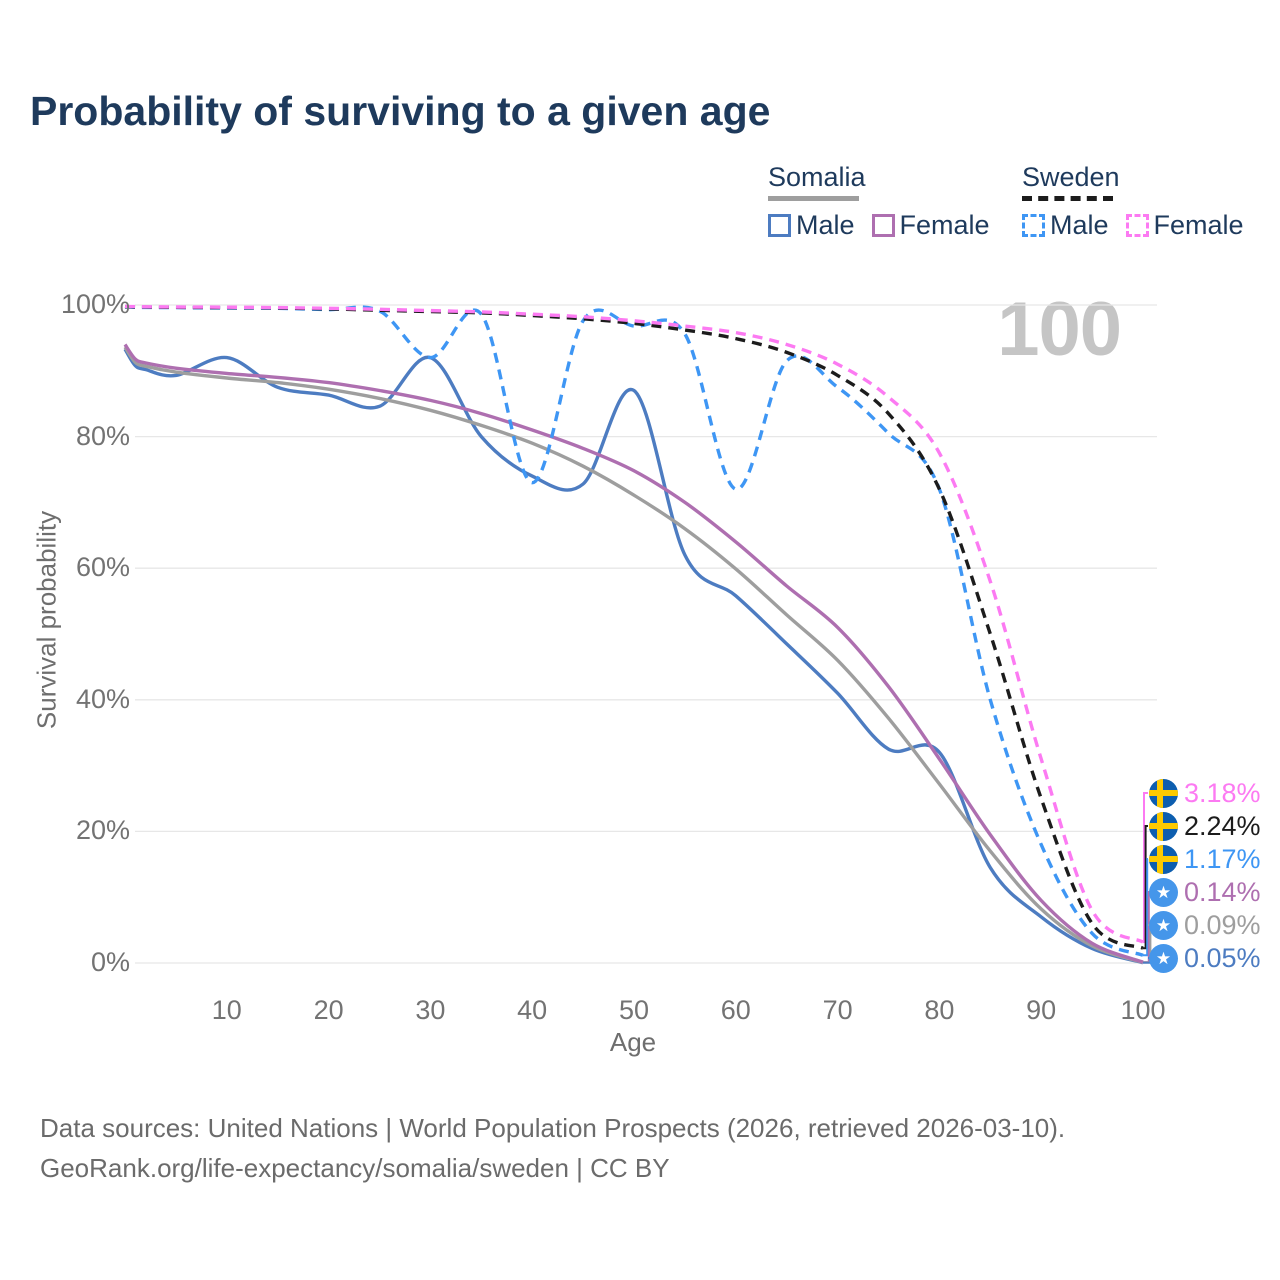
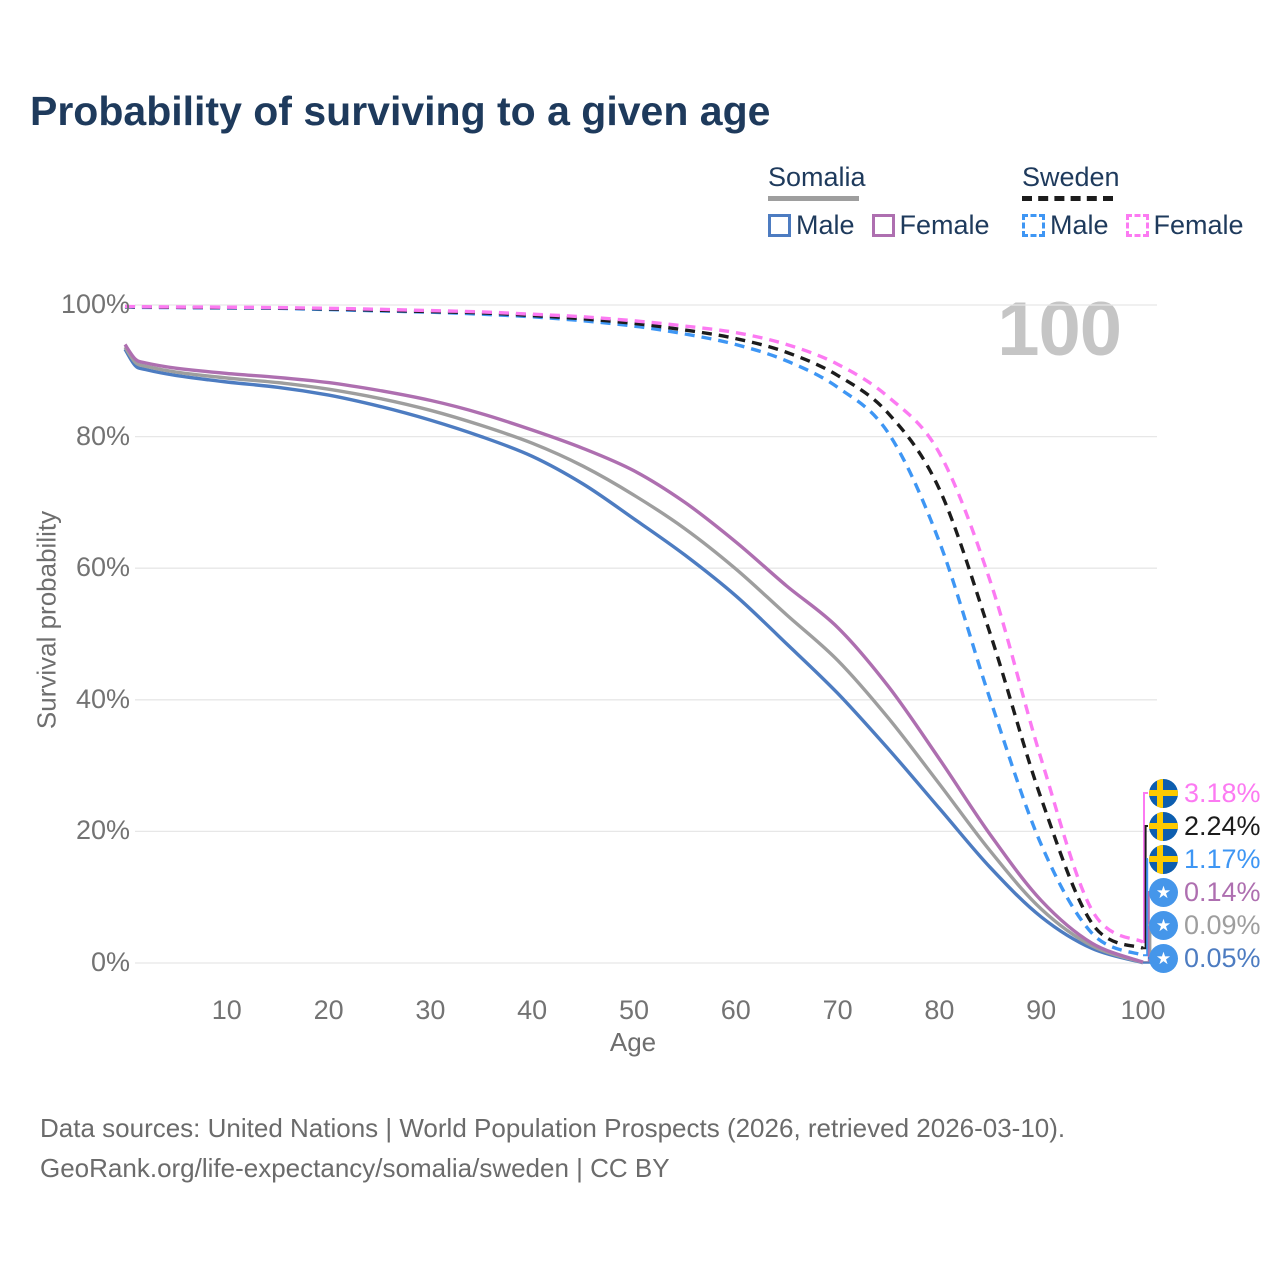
Somalia Male/10: 92% -> 88%
Somalia Male/30: 92% -> 82%
Sweden Male/30: 92% -> 99%
Somalia Male/40: 74% -> 77%
Sweden Male/40: 73% -> 98%
Somalia Male/50: 87% -> 68%
Sweden Male/60: 72% -> 94%
Somalia Male/80: 32% -> 24%
Sweden Male/80: 72% -> 64%
